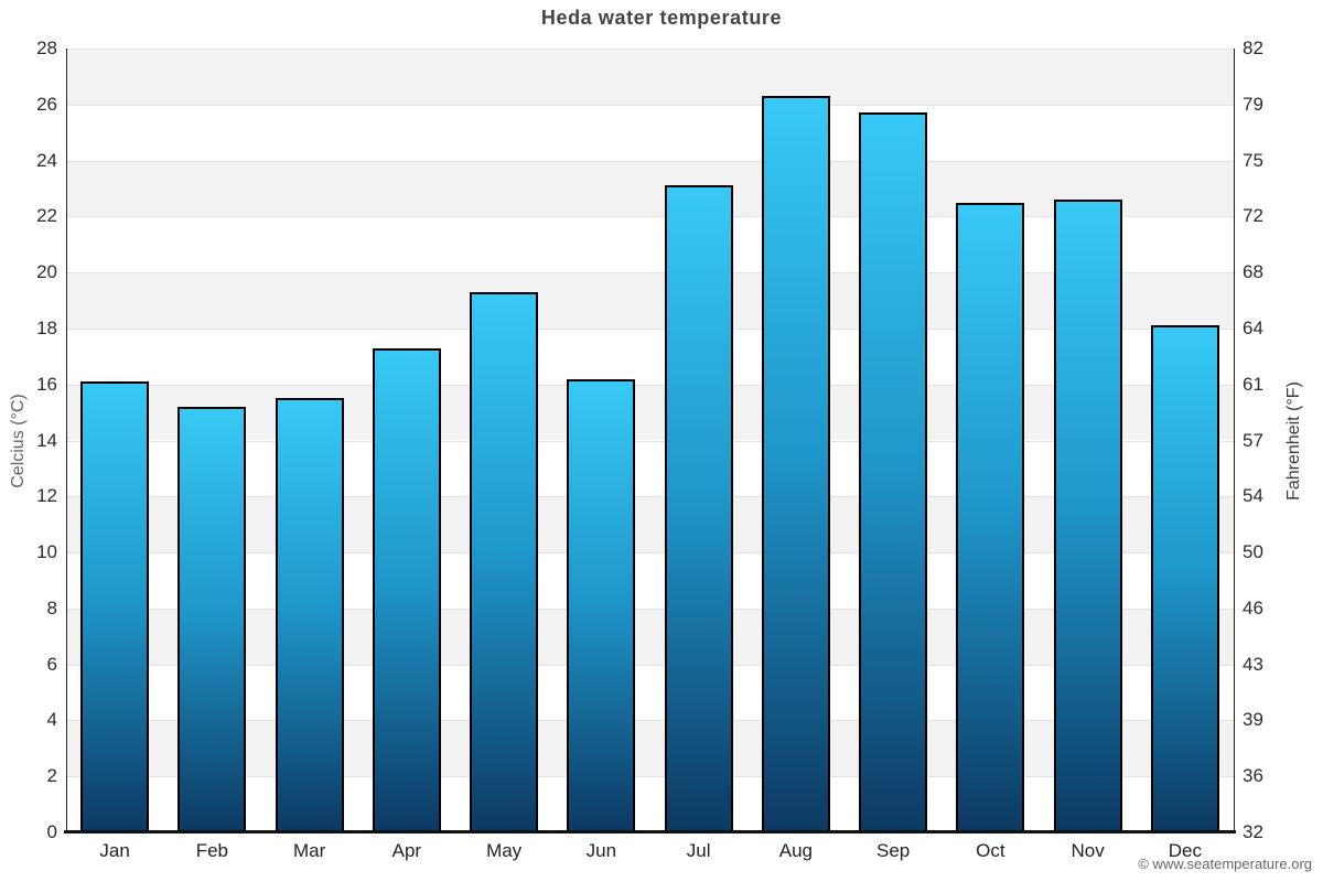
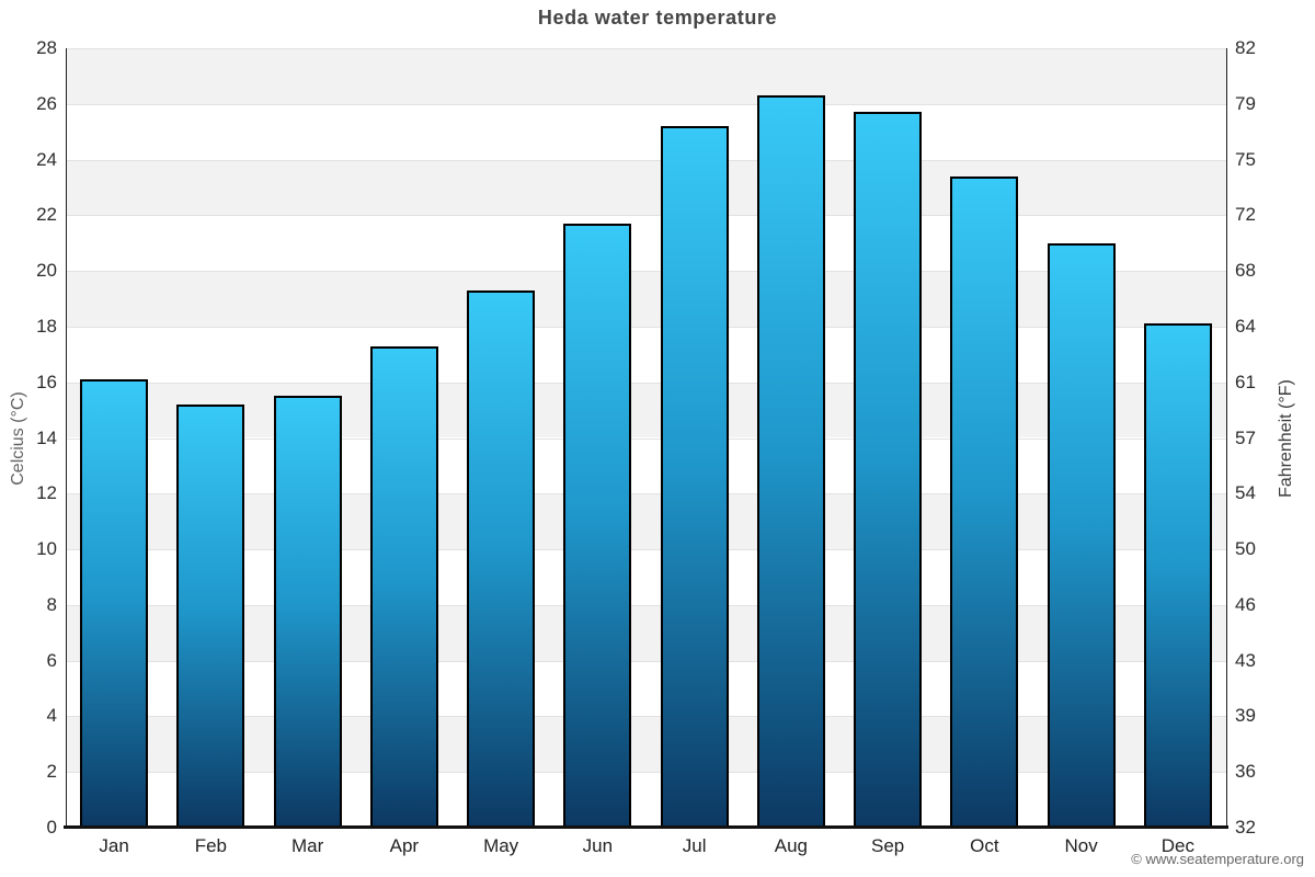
Jun: 16.2 -> 21.7
Jul: 23.1 -> 25.2
Oct: 22.5 -> 23.4
Nov: 22.6 -> 21.0
